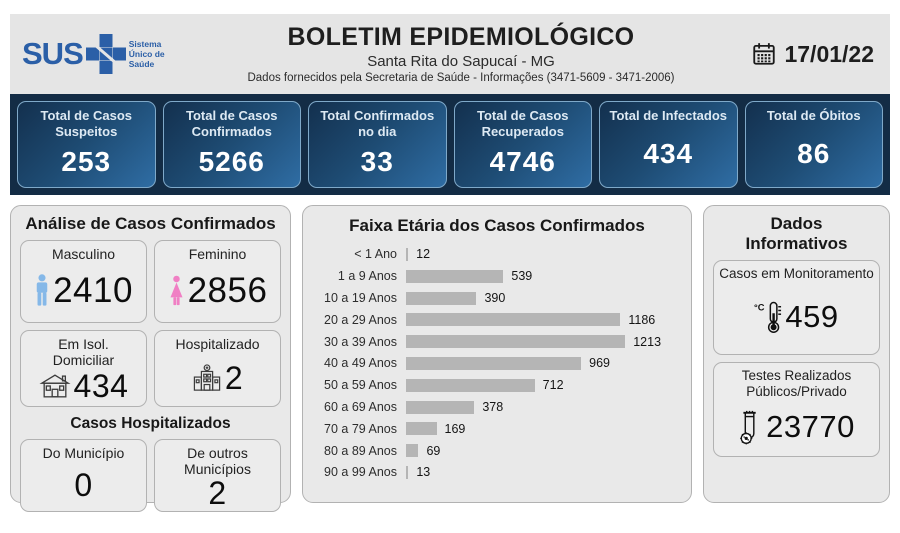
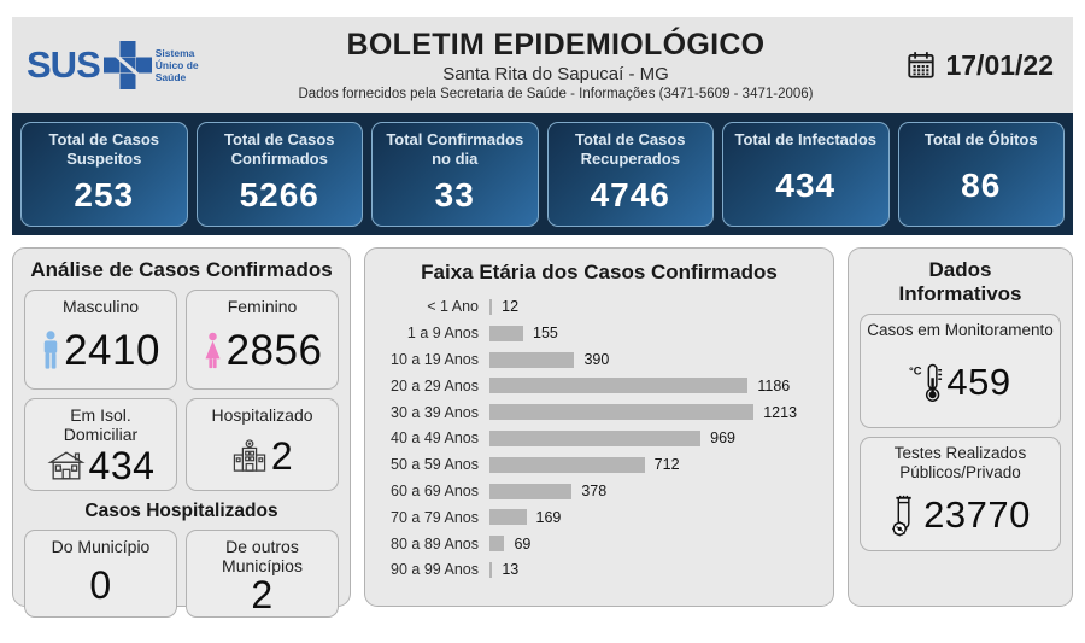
1 a 9 Anos: 539 -> 155
